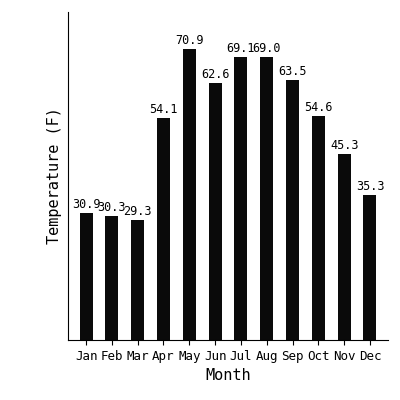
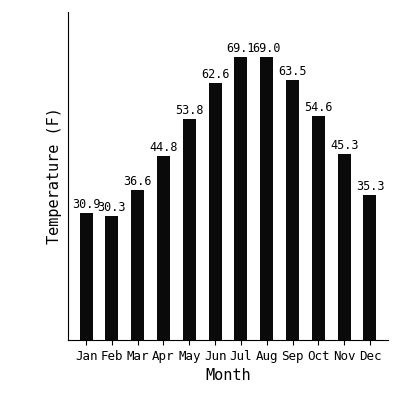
Mar: 29.3 -> 36.6
Apr: 54.1 -> 44.8
May: 70.9 -> 53.8
